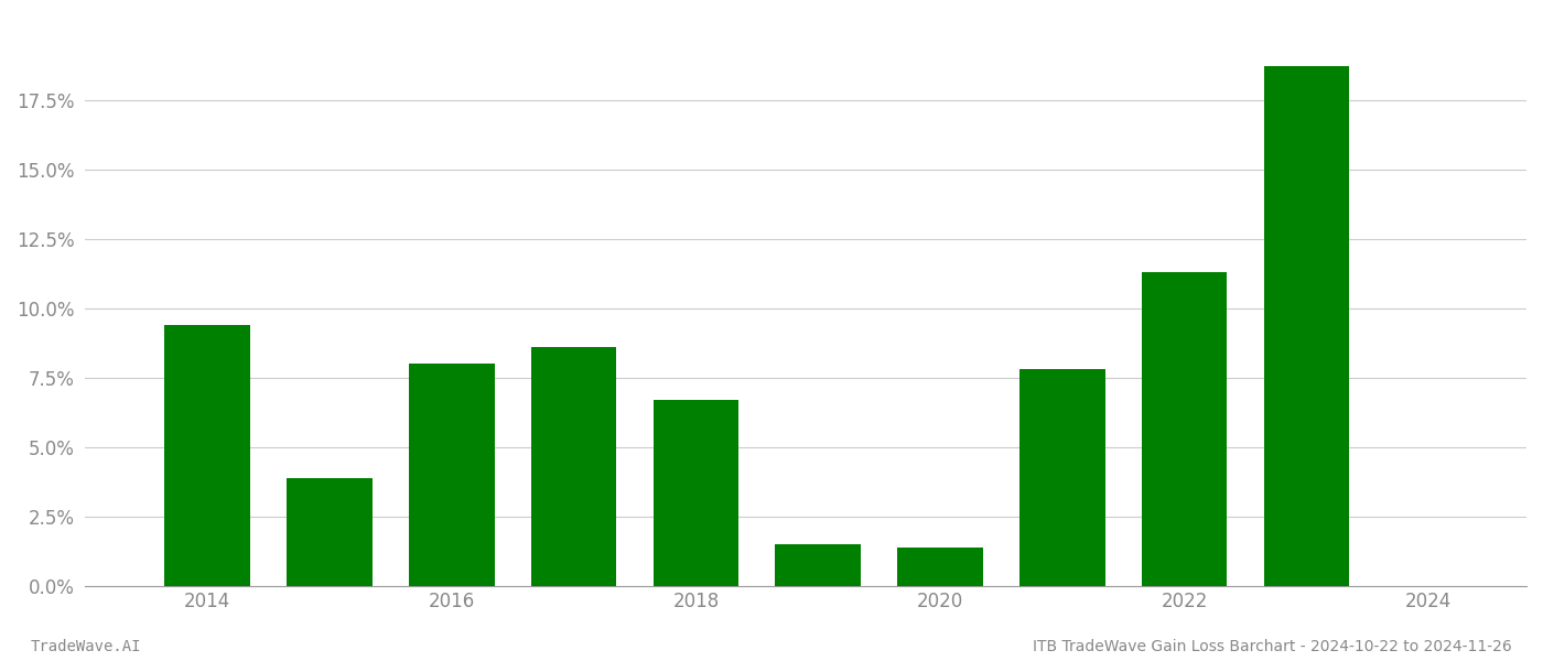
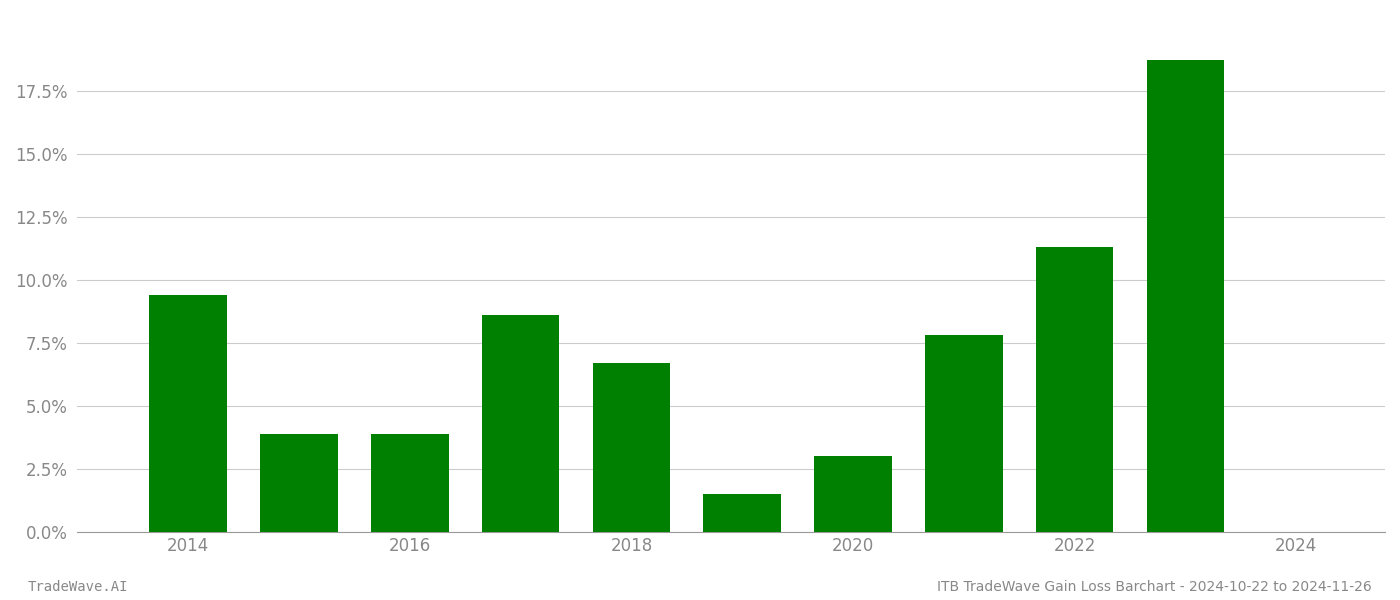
2016: 8.0% -> 3.9%
2020: 1.4% -> 3.0%
